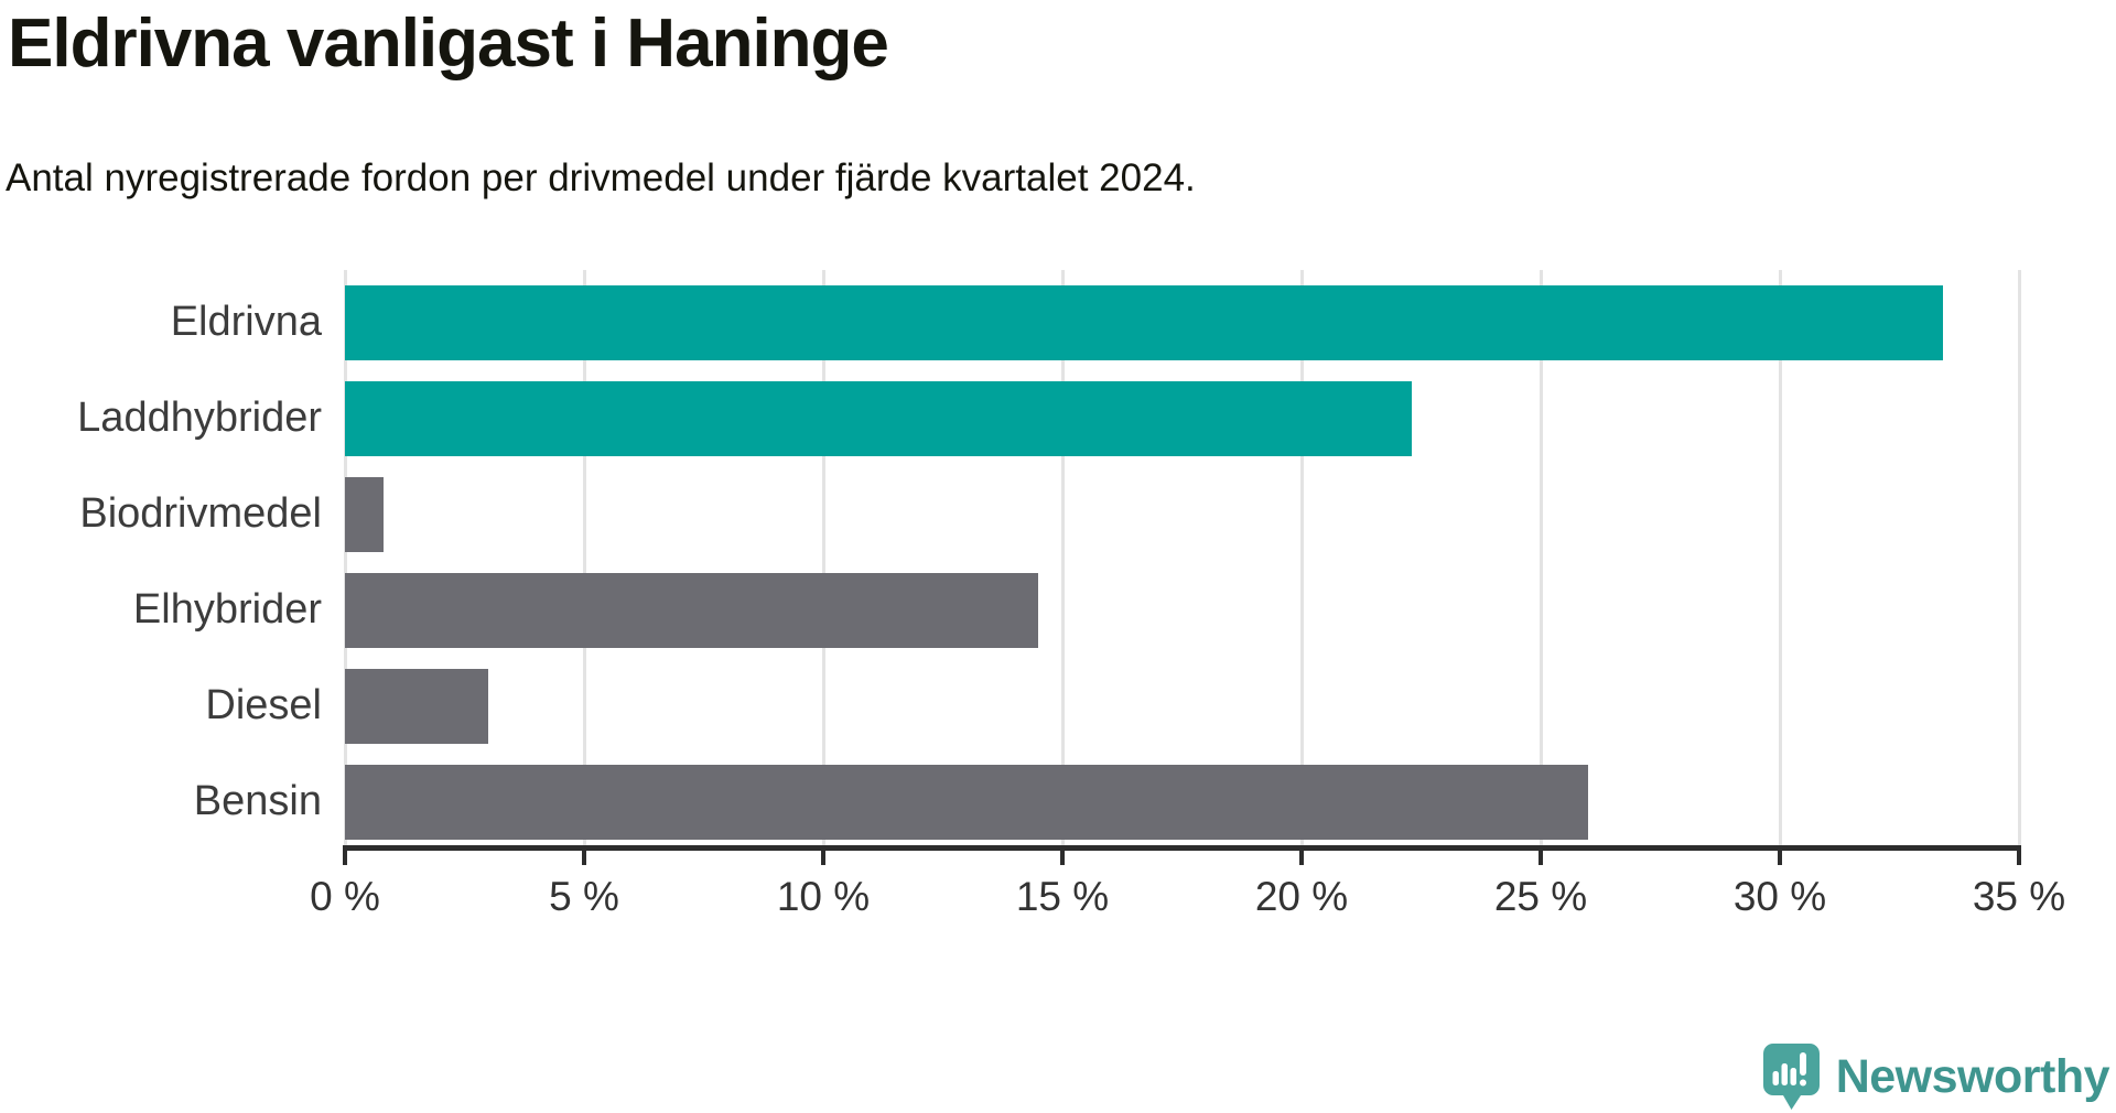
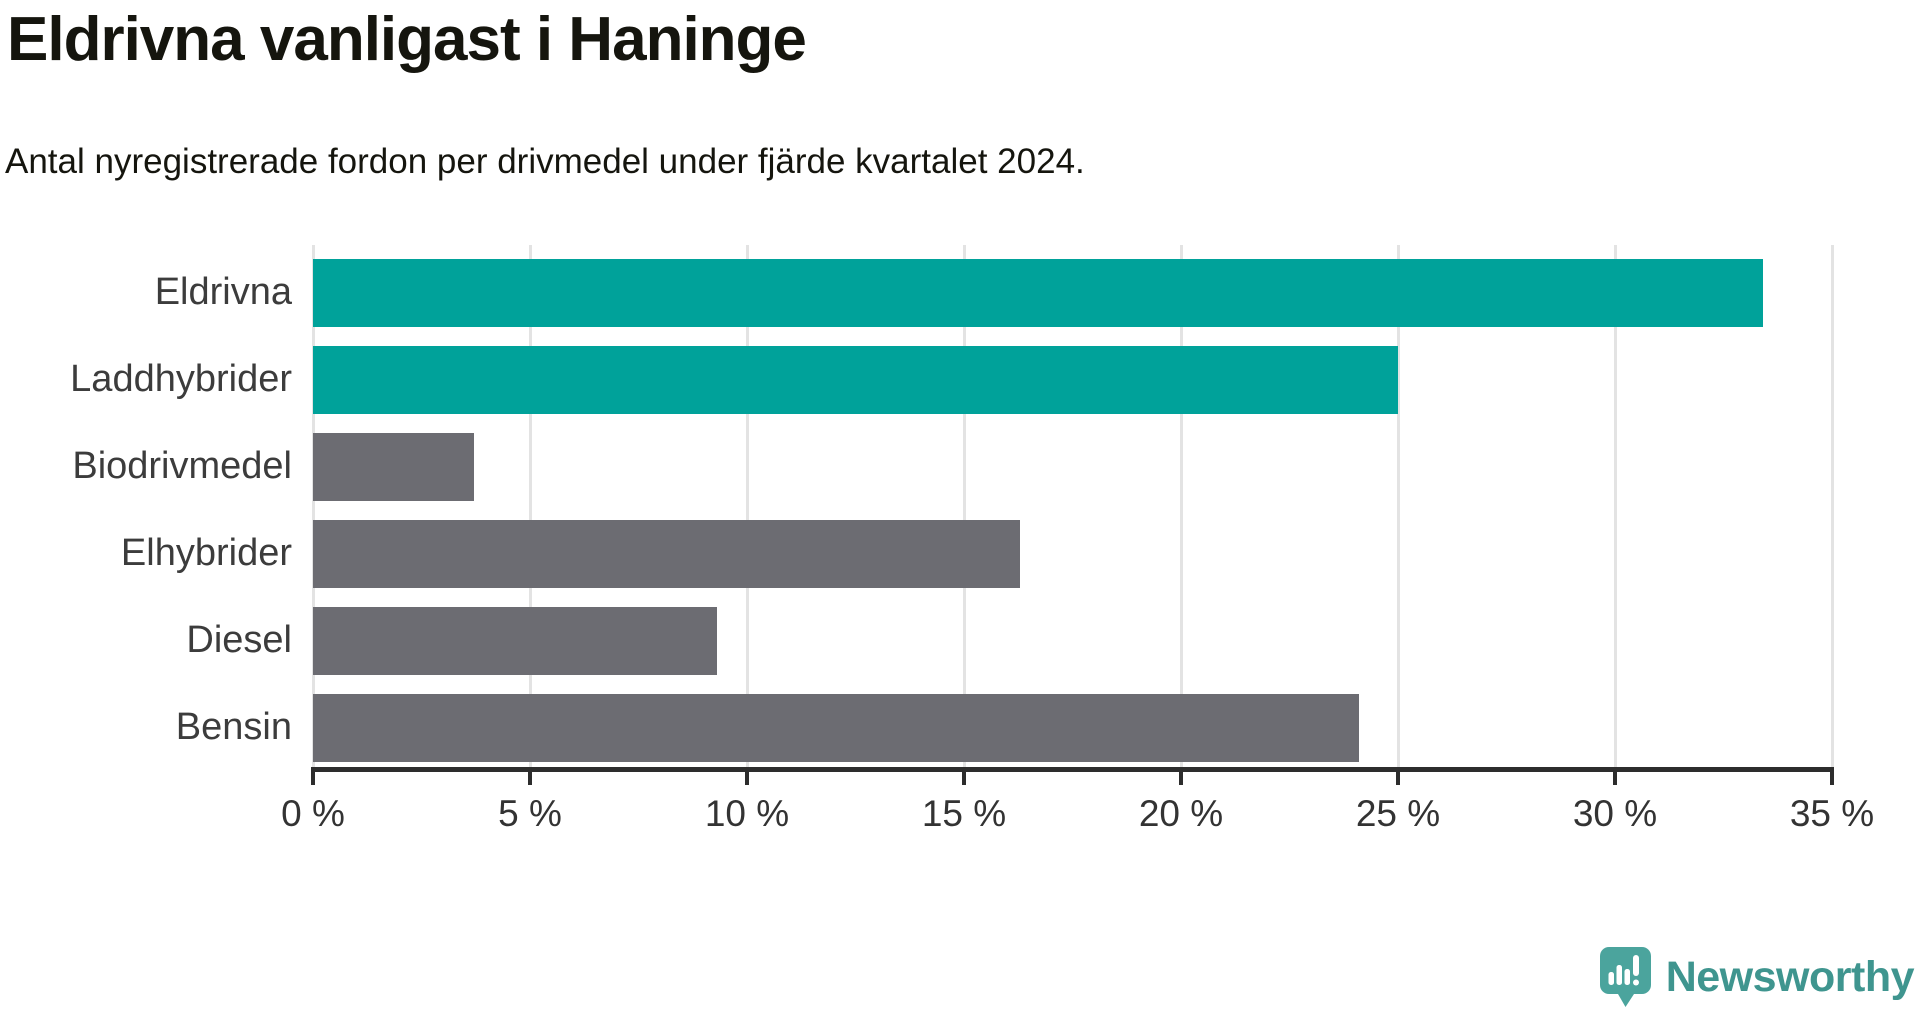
Laddhybrider: 22.3% -> 25.0%
Biodrivmedel: 0.8% -> 3.7%
Elhybrider: 14.5% -> 16.3%
Diesel: 3.0% -> 9.3%
Bensin: 26.0% -> 24.1%
